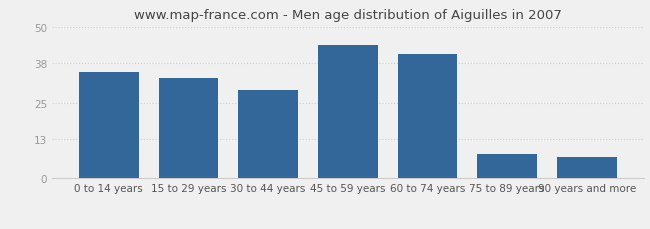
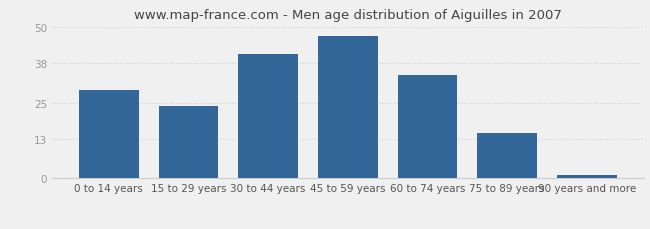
0 to 14 years: 35 -> 29
15 to 29 years: 33 -> 24
30 to 44 years: 29 -> 41
45 to 59 years: 44 -> 47
60 to 74 years: 41 -> 34
75 to 89 years: 8 -> 15
90 years and more: 7 -> 1
